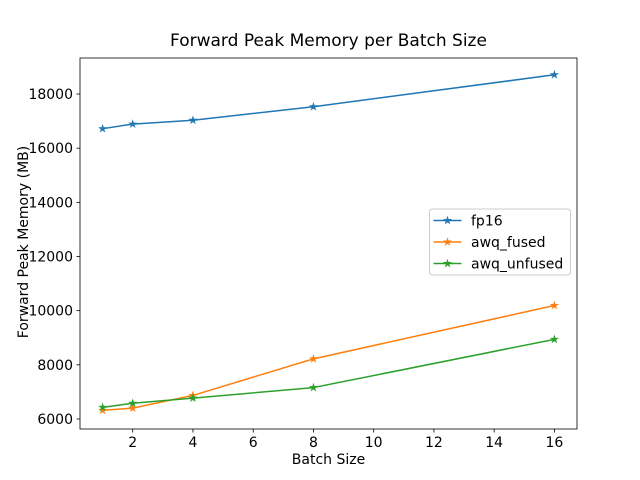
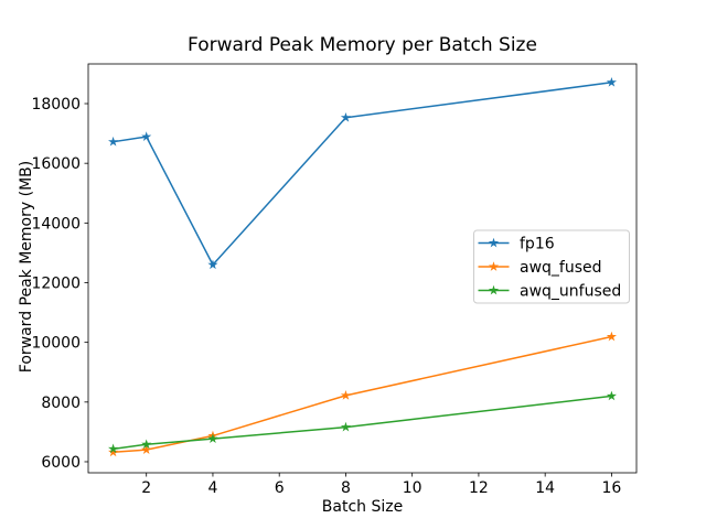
fp16/4: 17000 -> 12600
awq_unfused/16: 8900 -> 8200
